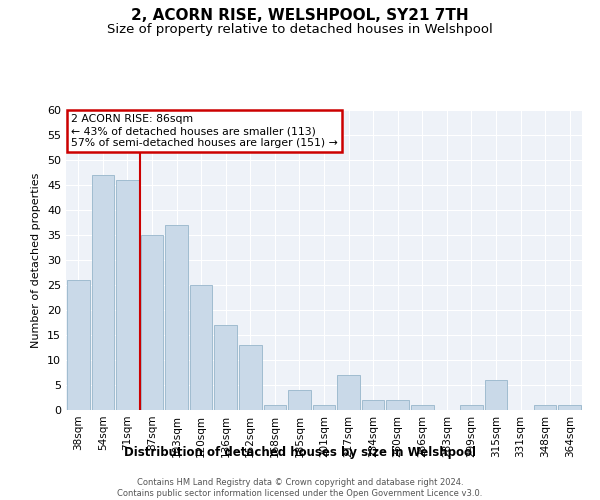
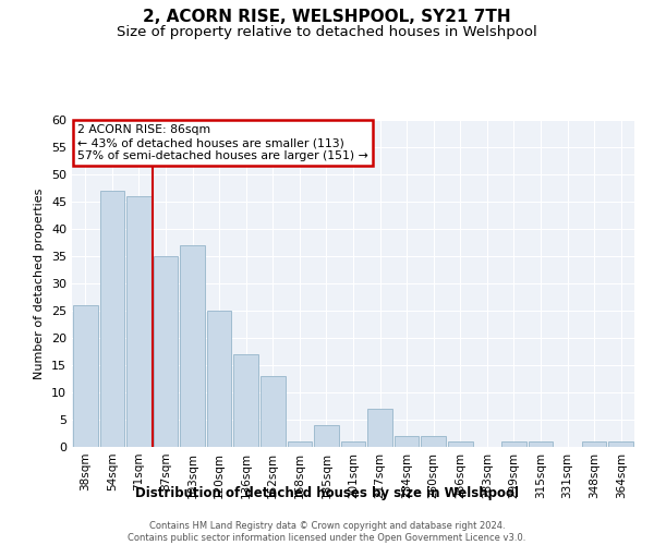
315sqm: 6 -> 1
